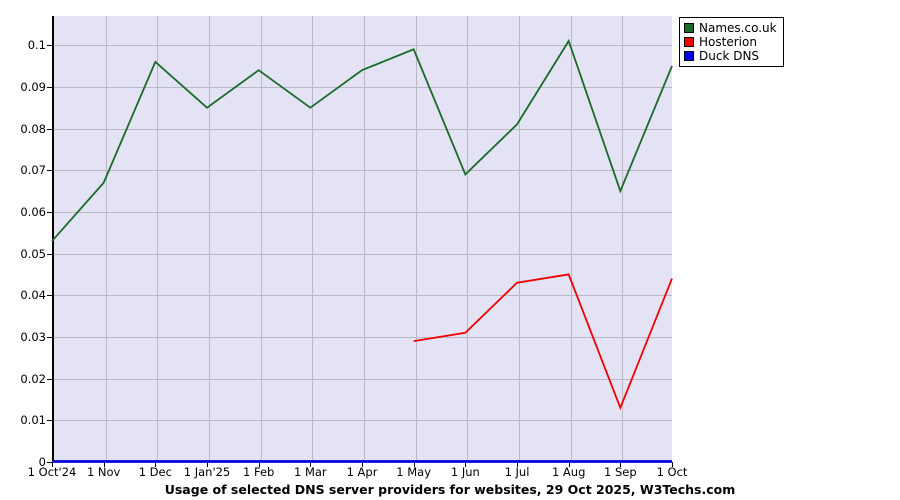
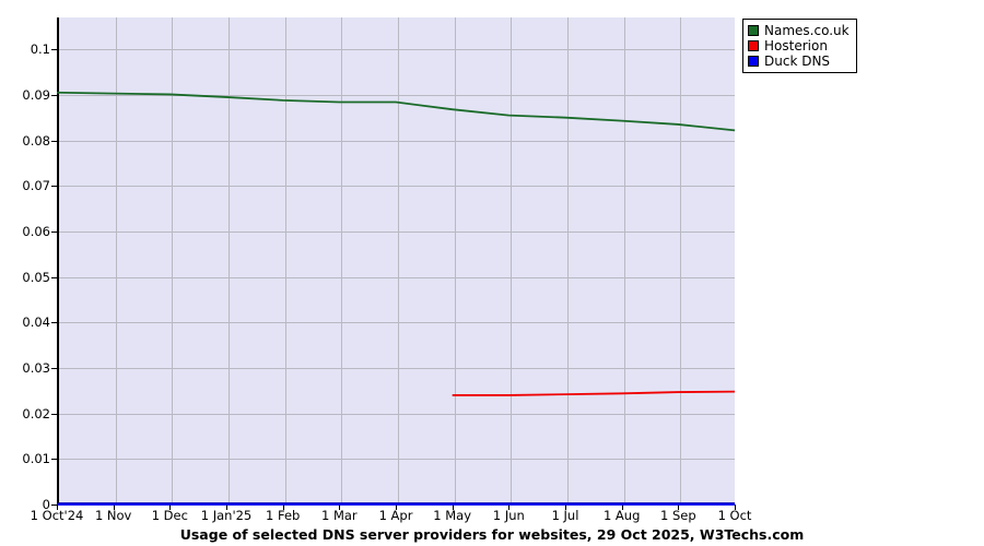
Names.co.uk/1 Oct'24: 0.053 -> 0.090
Names.co.uk/1 Nov: 0.067 -> 0.090
Names.co.uk/1 Dec: 0.096 -> 0.090
Names.co.uk/1 Jan'25: 0.085 -> 0.089
Names.co.uk/1 Feb: 0.094 -> 0.089
Names.co.uk/1 Mar: 0.085 -> 0.088
Names.co.uk/1 Apr: 0.094 -> 0.088
Names.co.uk/1 May: 0.099 -> 0.087
Hosterion/1 May: 0.029 -> 0.024
Names.co.uk/1 Jun: 0.069 -> 0.086
Hosterion/1 Jun: 0.031 -> 0.024
Names.co.uk/1 Jul: 0.081 -> 0.085
Hosterion/1 Jul: 0.043 -> 0.024
Names.co.uk/1 Aug: 0.101 -> 0.084
Hosterion/1 Aug: 0.045 -> 0.024
Names.co.uk/1 Sep: 0.065 -> 0.084
Hosterion/1 Sep: 0.013 -> 0.025
Names.co.uk/1 Oct: 0.095 -> 0.082
Hosterion/1 Oct: 0.044 -> 0.025
